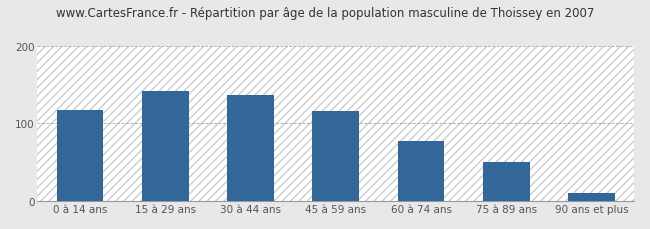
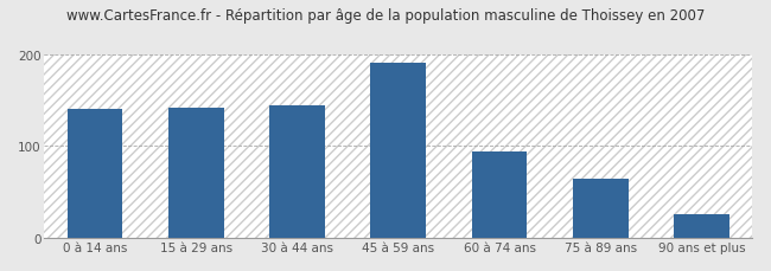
0 à 14 ans: 117 -> 140
30 à 44 ans: 137 -> 144
45 à 59 ans: 116 -> 190
60 à 74 ans: 78 -> 94
75 à 89 ans: 50 -> 64
90 ans et plus: 10 -> 26
